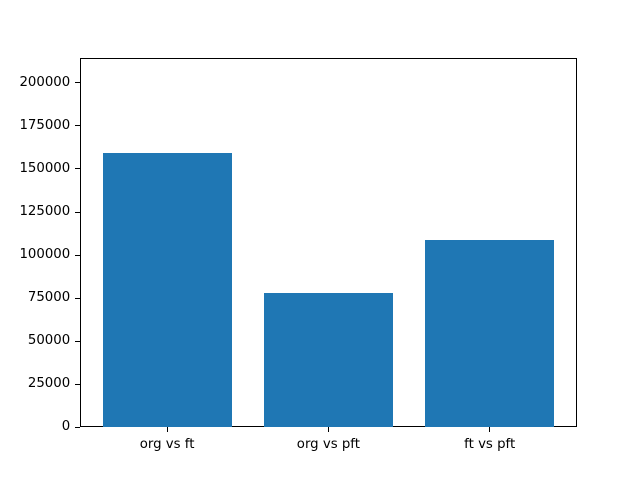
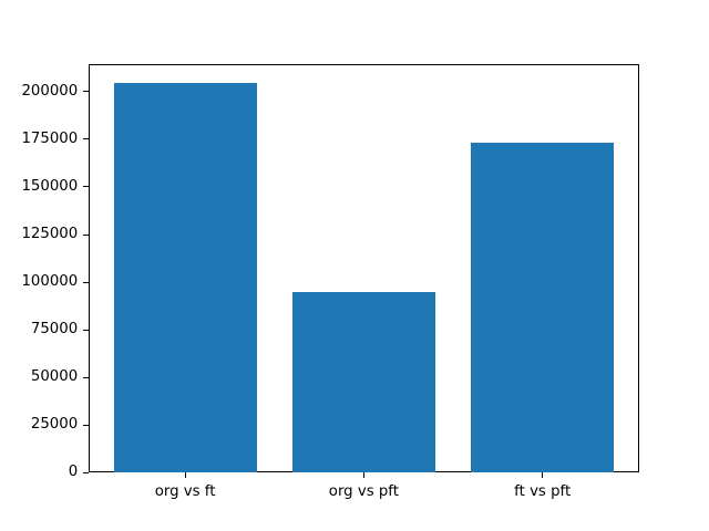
org vs ft: 159000 -> 204000
org vs pft: 78000 -> 95000
ft vs pft: 109000 -> 173000
